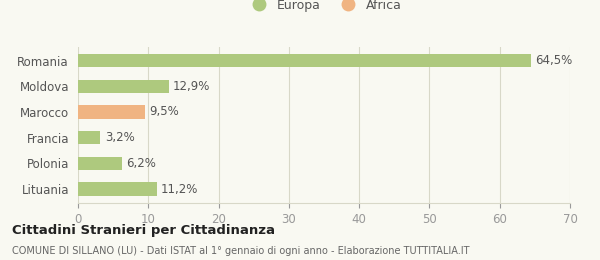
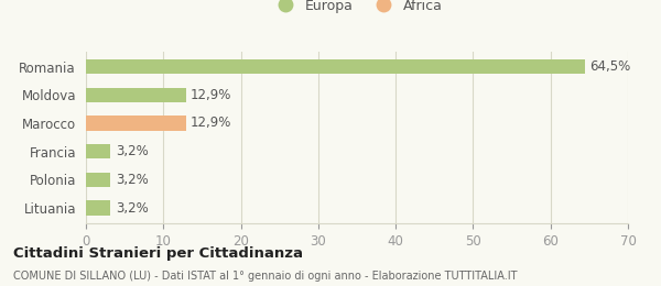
Marocco: 9,5% -> 12,9%
Polonia: 6,2% -> 3,2%
Lituania: 11,2% -> 3,2%
